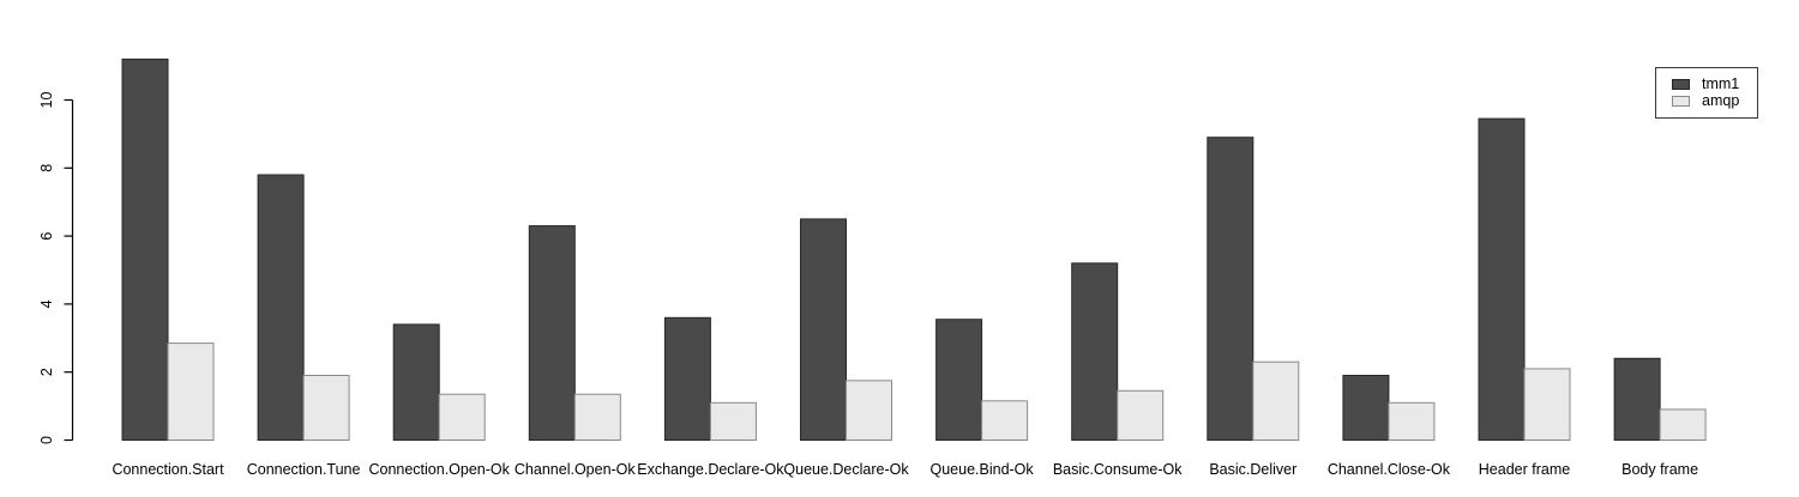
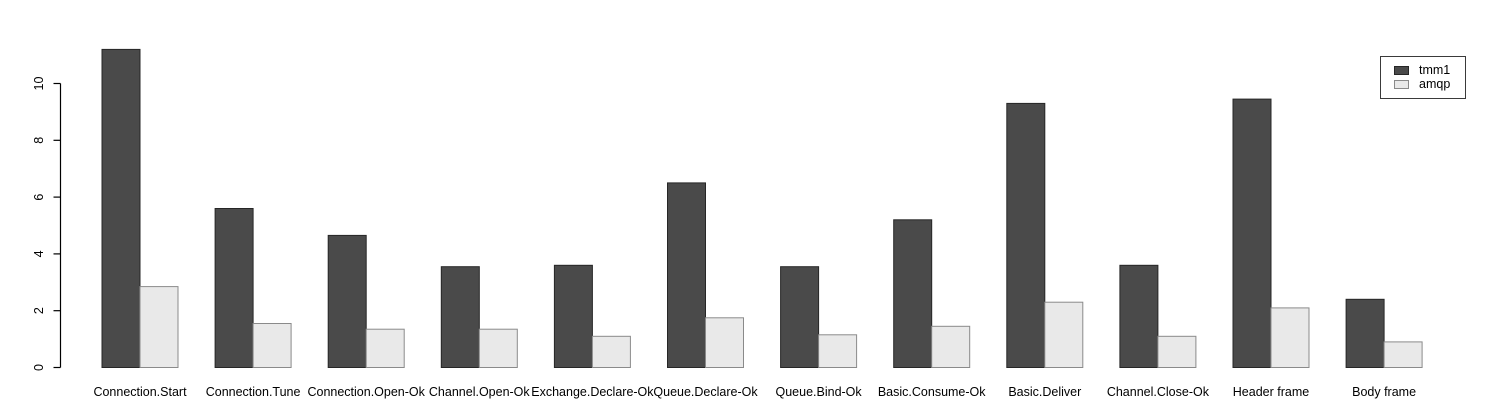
tmm1/Connection.Tune: 7.8 -> 5.6
amqp/Connection.Tune: 1.9 -> 1.6
tmm1/Connection.Open-Ok: 3.4 -> 4.7
tmm1/Channel.Open-Ok: 6.3 -> 3.5
tmm1/Basic.Deliver: 8.9 -> 9.3
tmm1/Channel.Close-Ok: 1.9 -> 3.6
